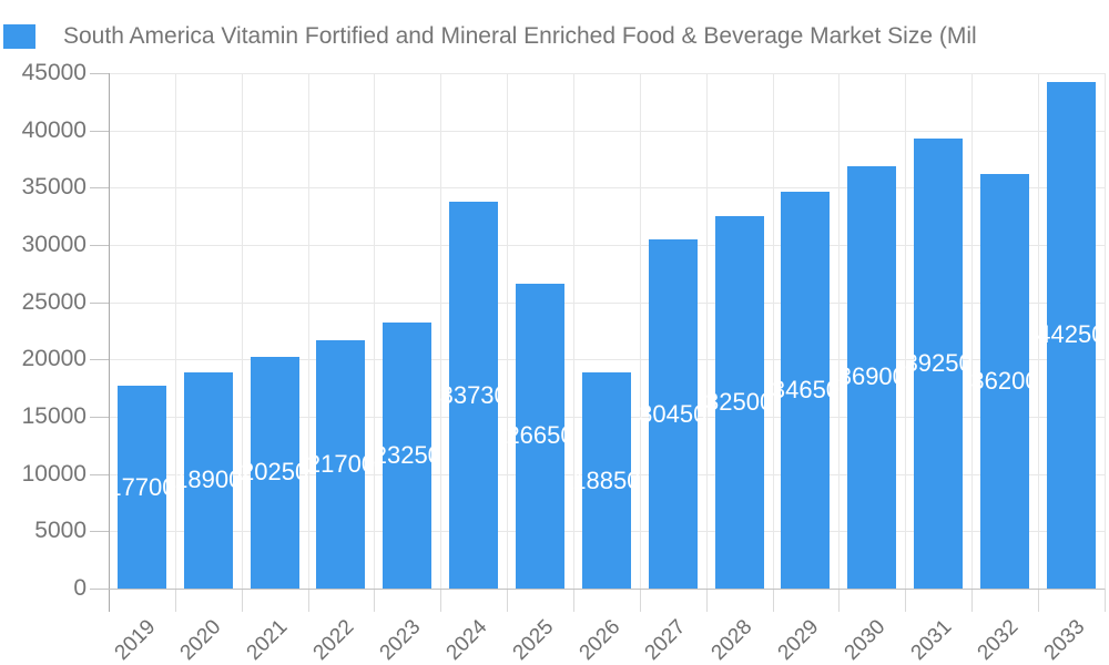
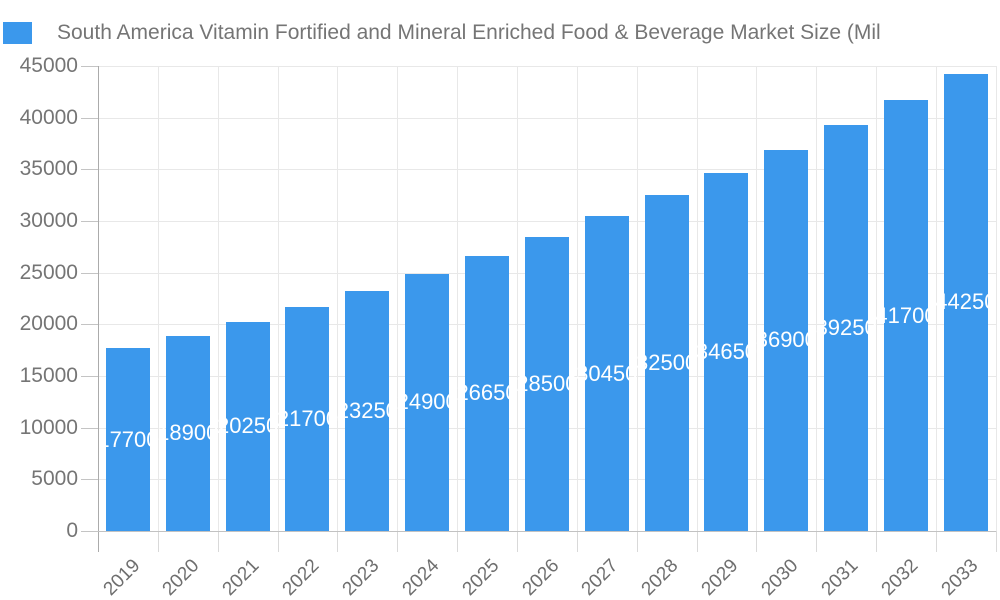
2024: 33730 -> 24900
2026: 18850 -> 28500
2032: 36200 -> 41700
